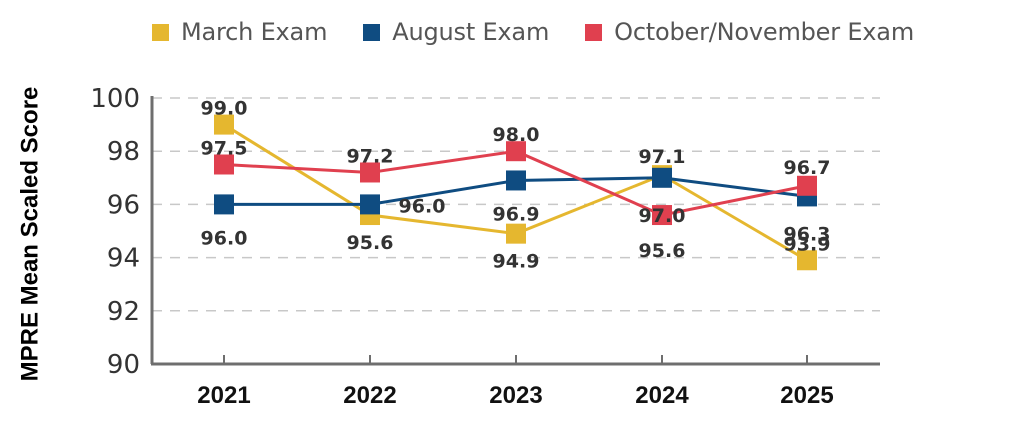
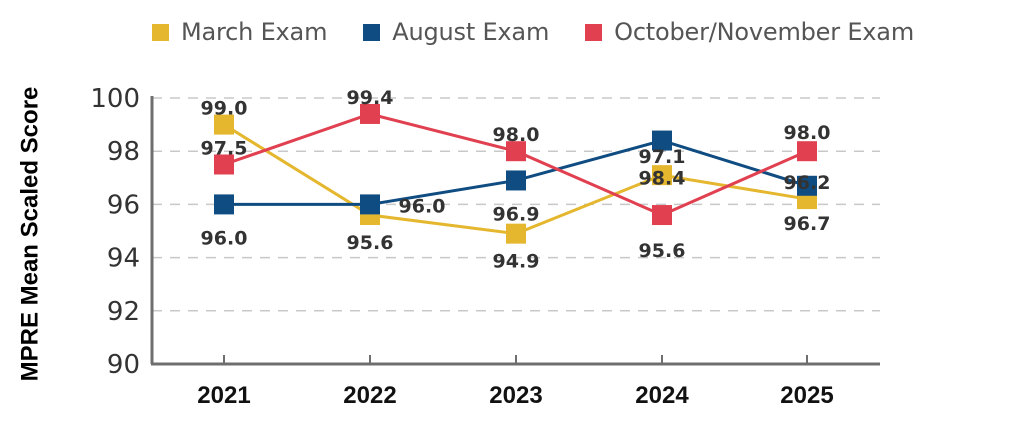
October/November Exam/2022: 97.2 -> 99.4
August Exam/2024: 97.0 -> 98.4
March Exam/2025: 93.9 -> 96.2
August Exam/2025: 96.3 -> 96.7
October/November Exam/2025: 96.7 -> 98.0
